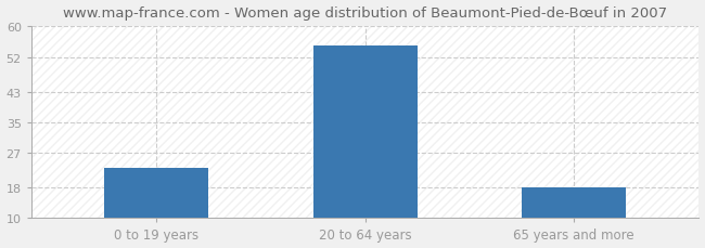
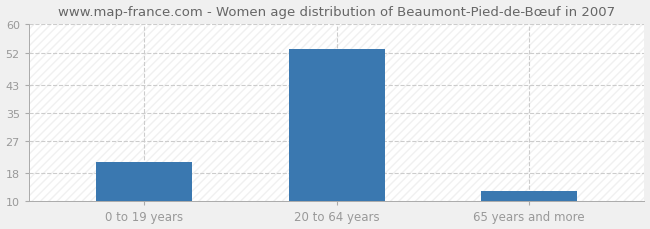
0 to 19 years: 23 -> 21
20 to 64 years: 55 -> 53
65 years and more: 18 -> 13
